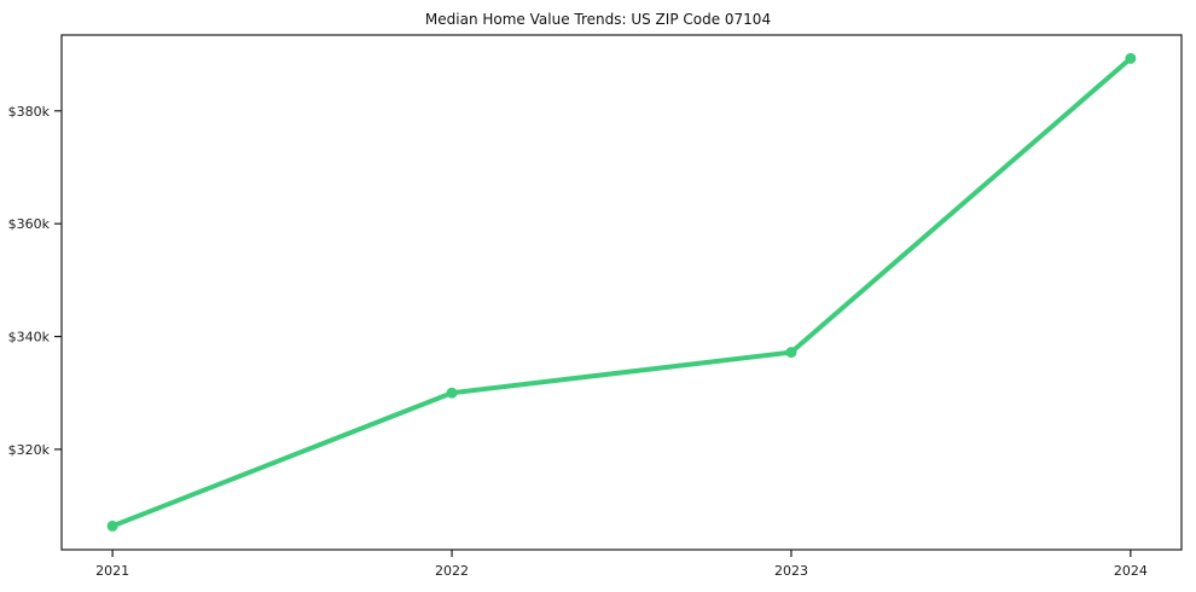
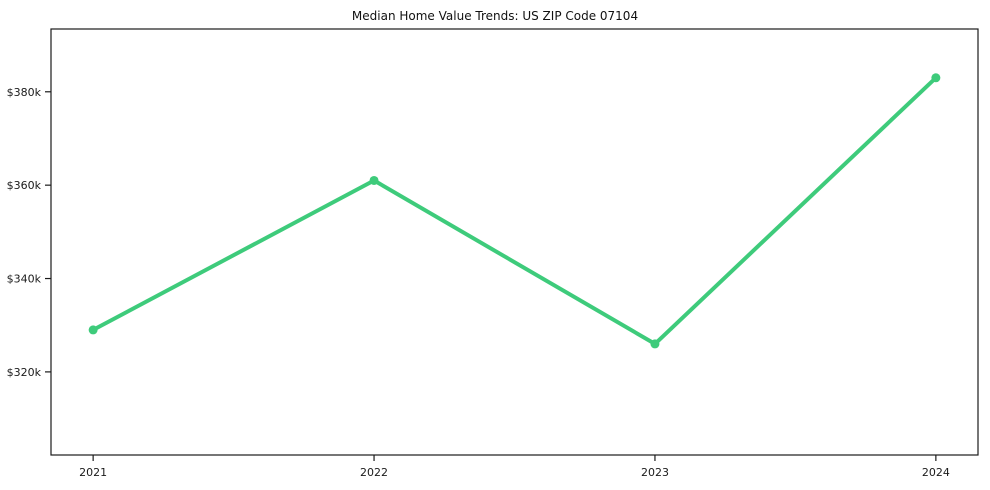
2021: $306k -> $329k
2022: $330k -> $361k
2023: $337k -> $326k
2024: $389k -> $383k
